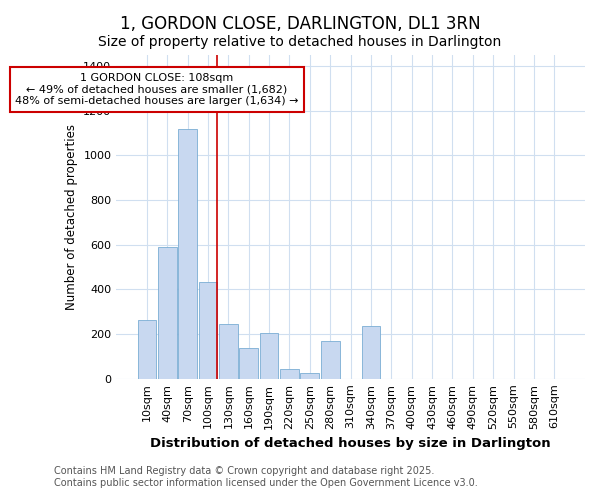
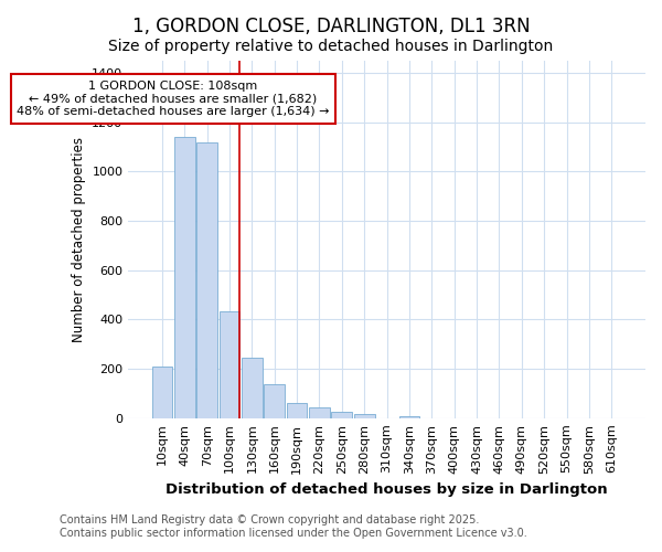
10sqm: 265 -> 210
40sqm: 590 -> 1140
190sqm: 205 -> 60
280sqm: 170 -> 15
340sqm: 235 -> 10
